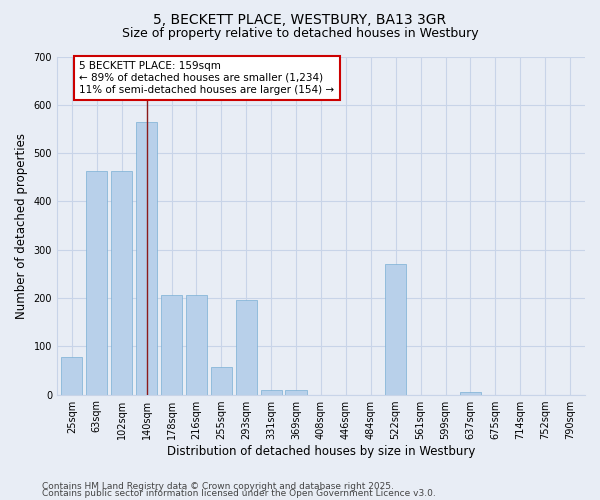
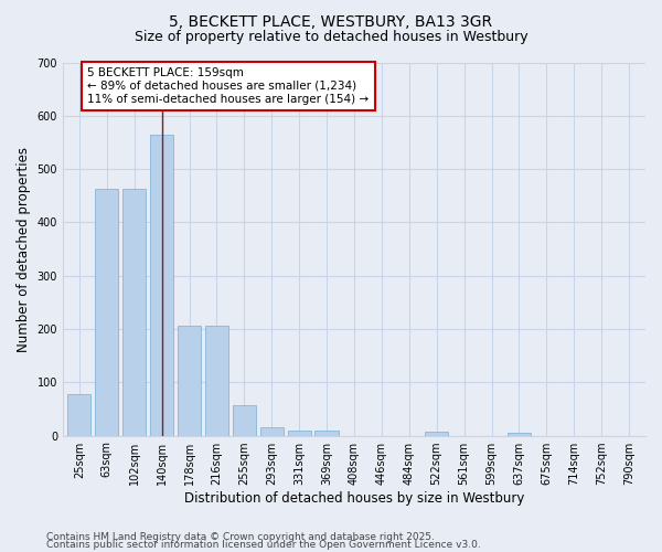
293sqm: 195 -> 15
522sqm: 270 -> 8
